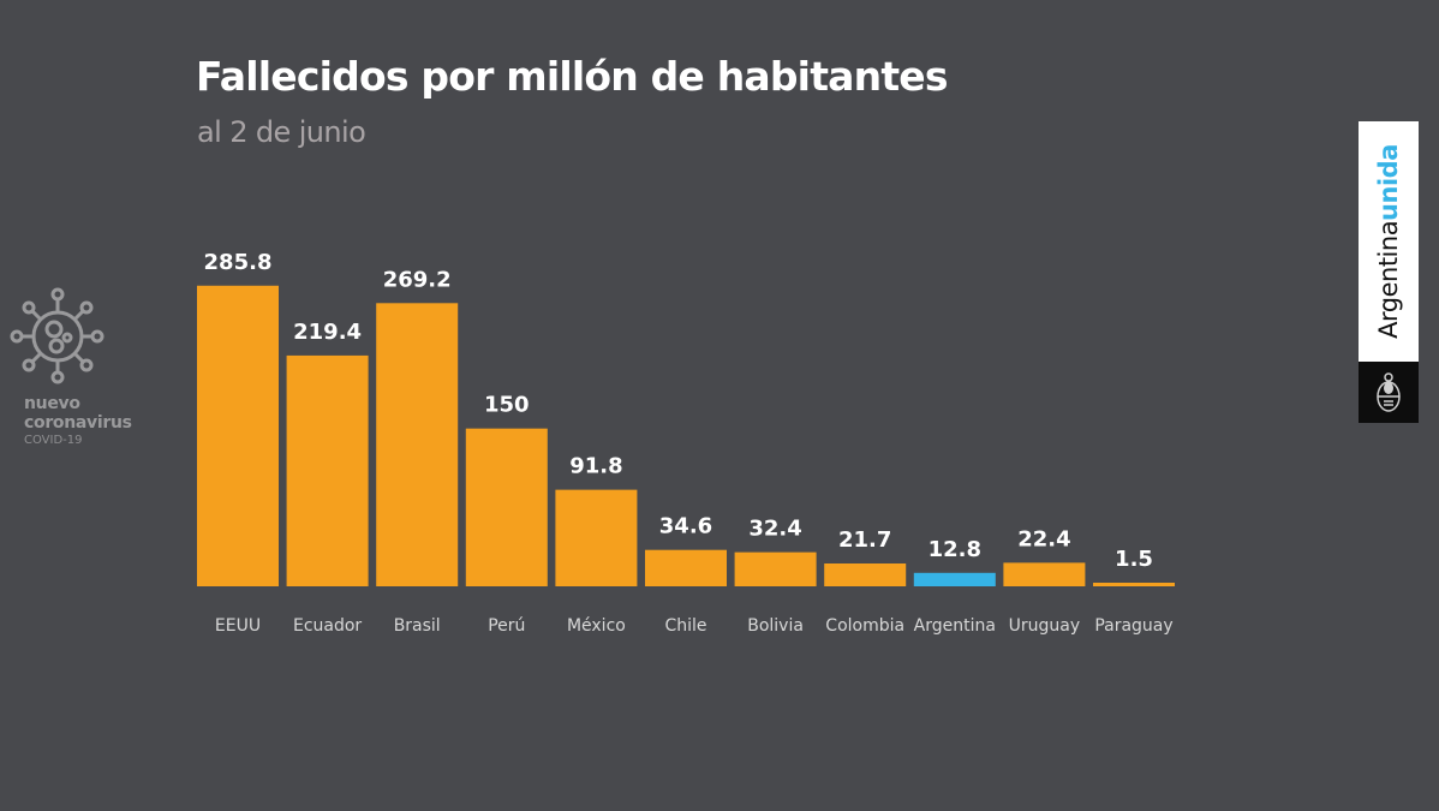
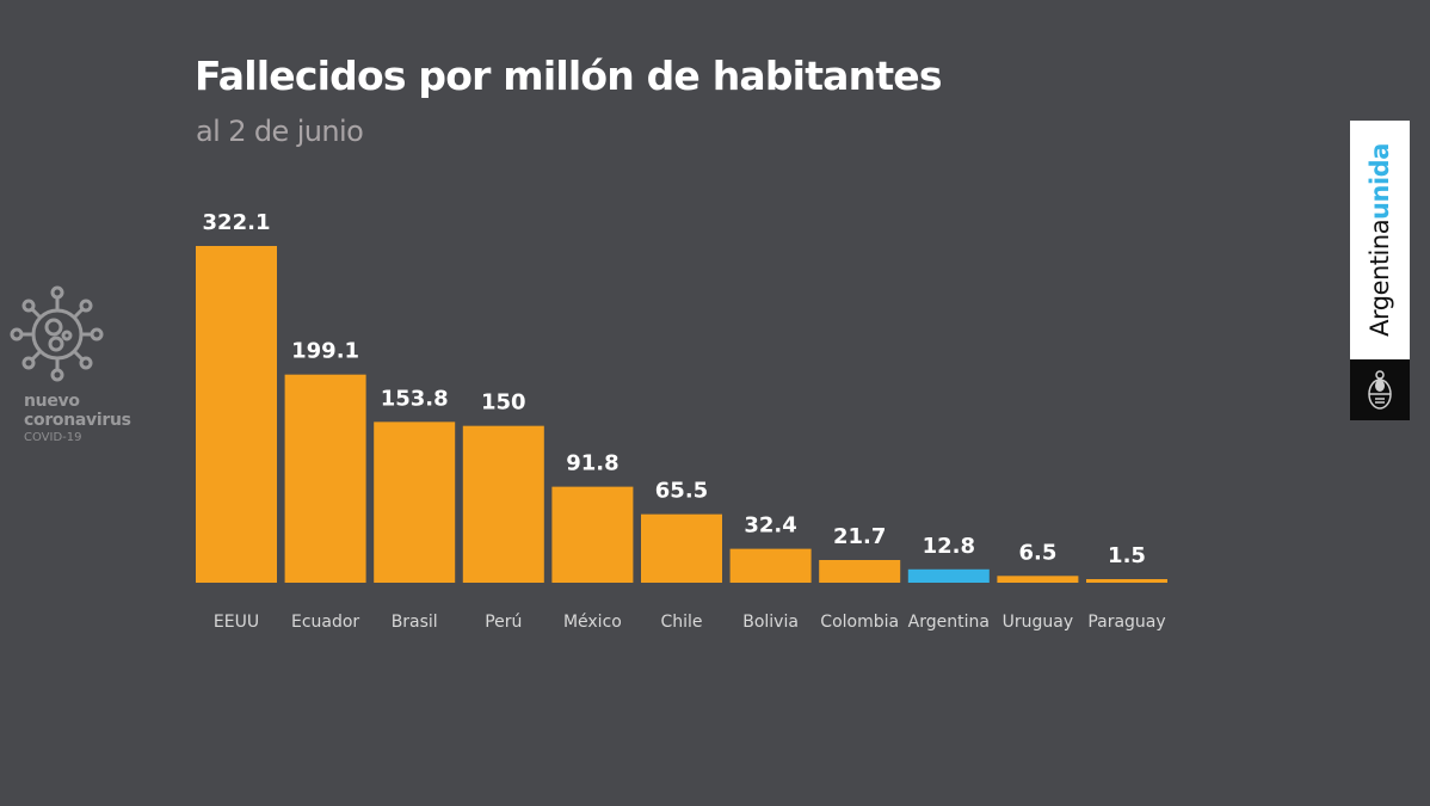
EEUU: 285.8 -> 322.1
Ecuador: 219.4 -> 199.1
Brasil: 269.2 -> 153.8
Chile: 34.6 -> 65.5
Uruguay: 22.4 -> 6.5
